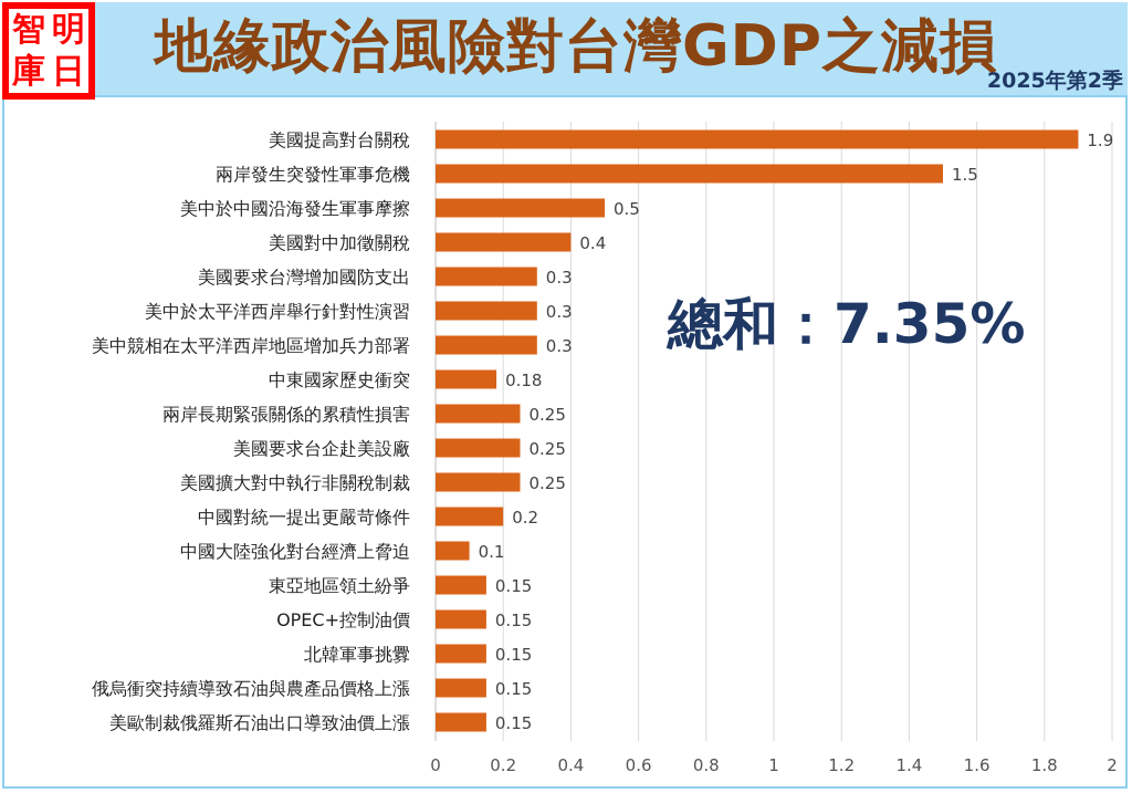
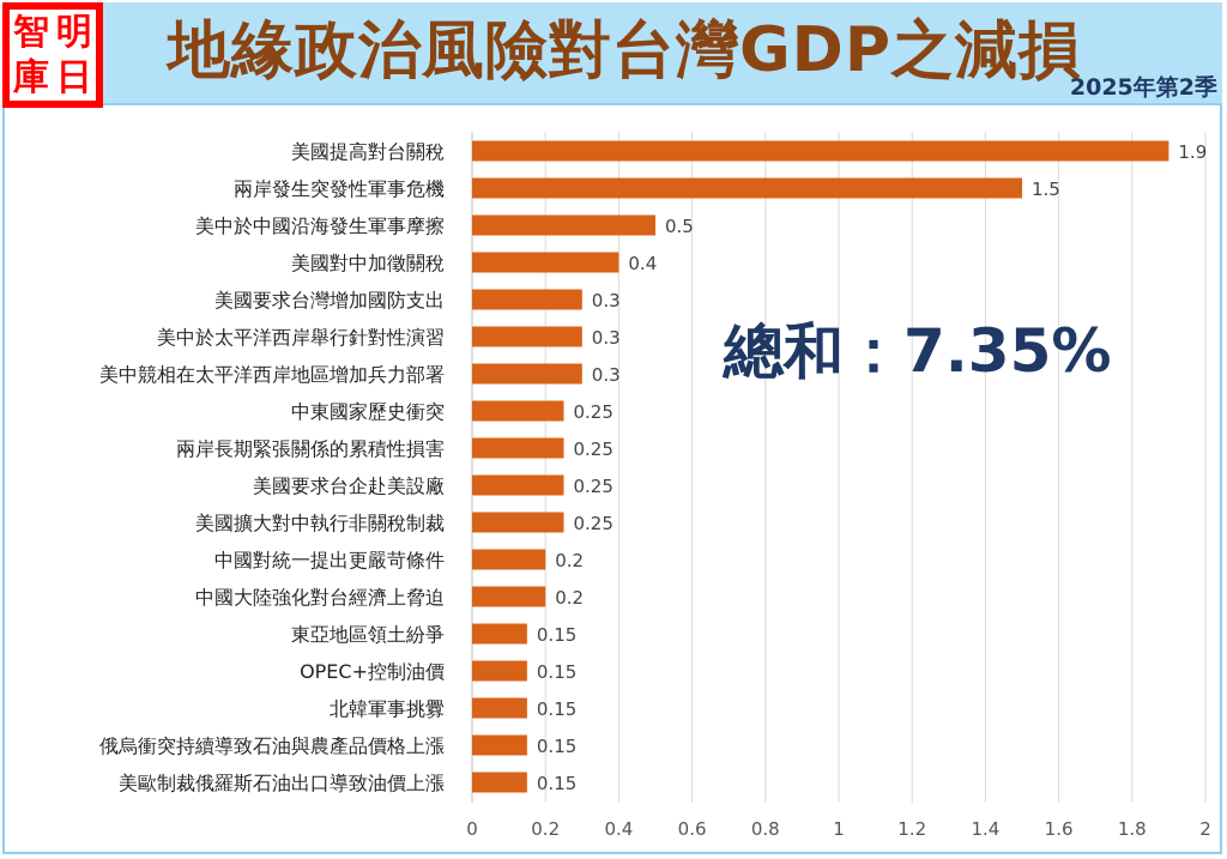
中東國家歷史衝突: 0.18 -> 0.25
中國大陸強化對台經濟上脅迫: 0.1 -> 0.2
